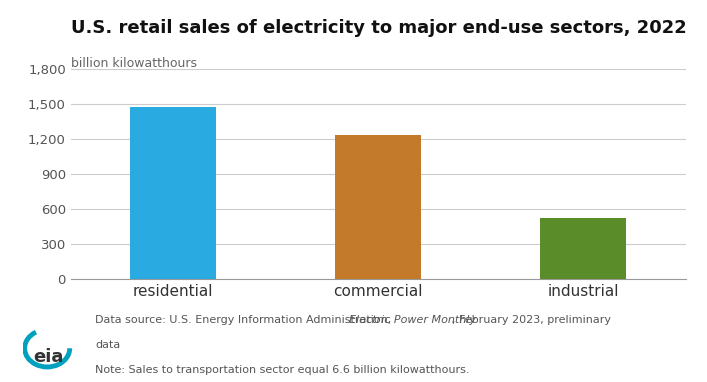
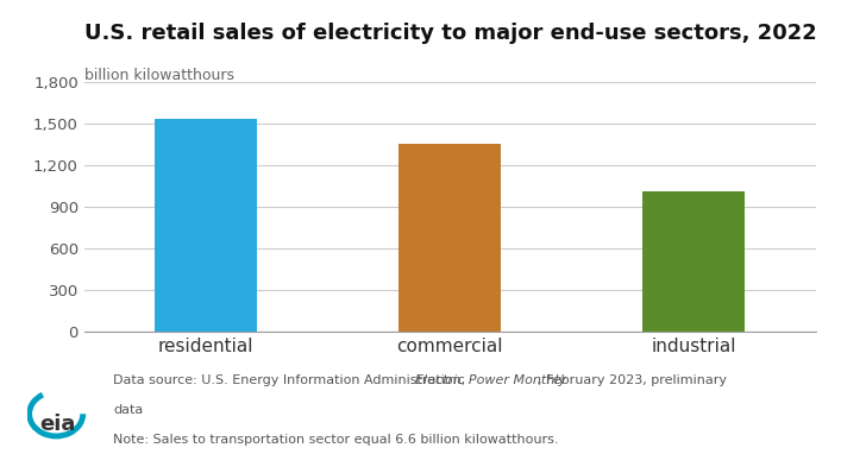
residential: 1,470 -> 1,530
commercial: 1,230 -> 1,350
industrial: 520 -> 1,010
